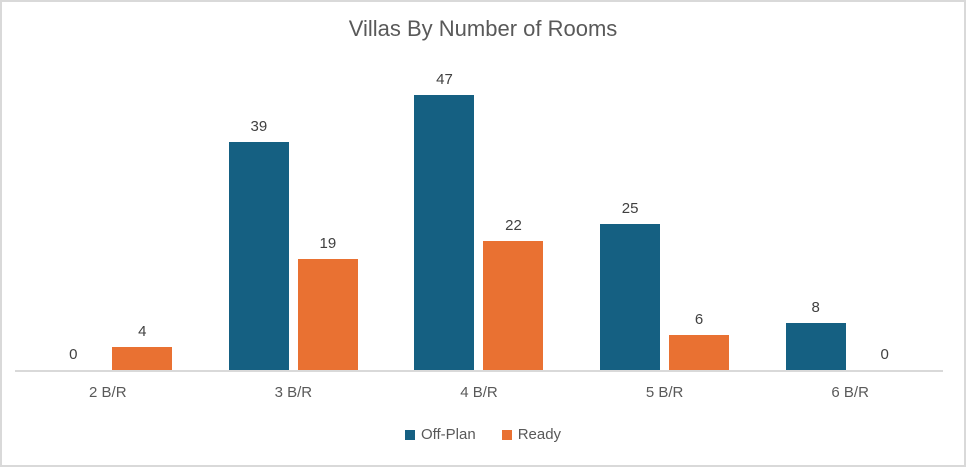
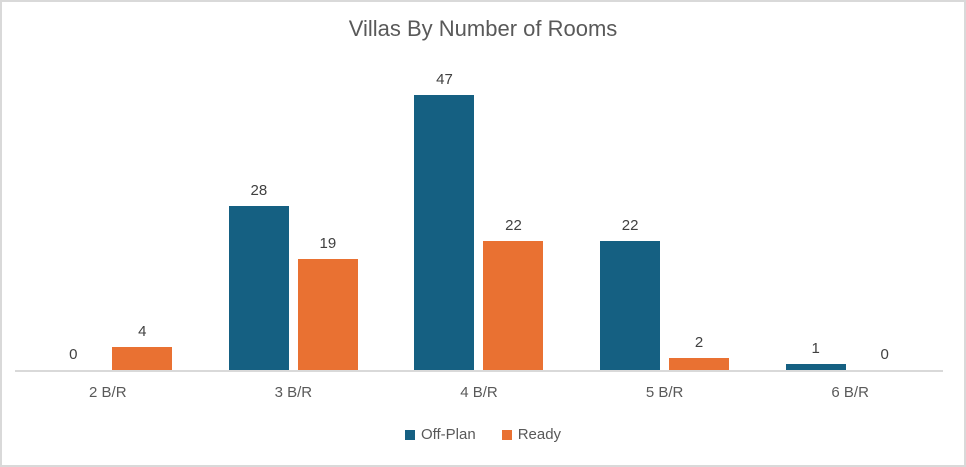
Off-Plan/3 B/R: 39 -> 28
Off-Plan/5 B/R: 25 -> 22
Ready/5 B/R: 6 -> 2
Off-Plan/6 B/R: 8 -> 1
